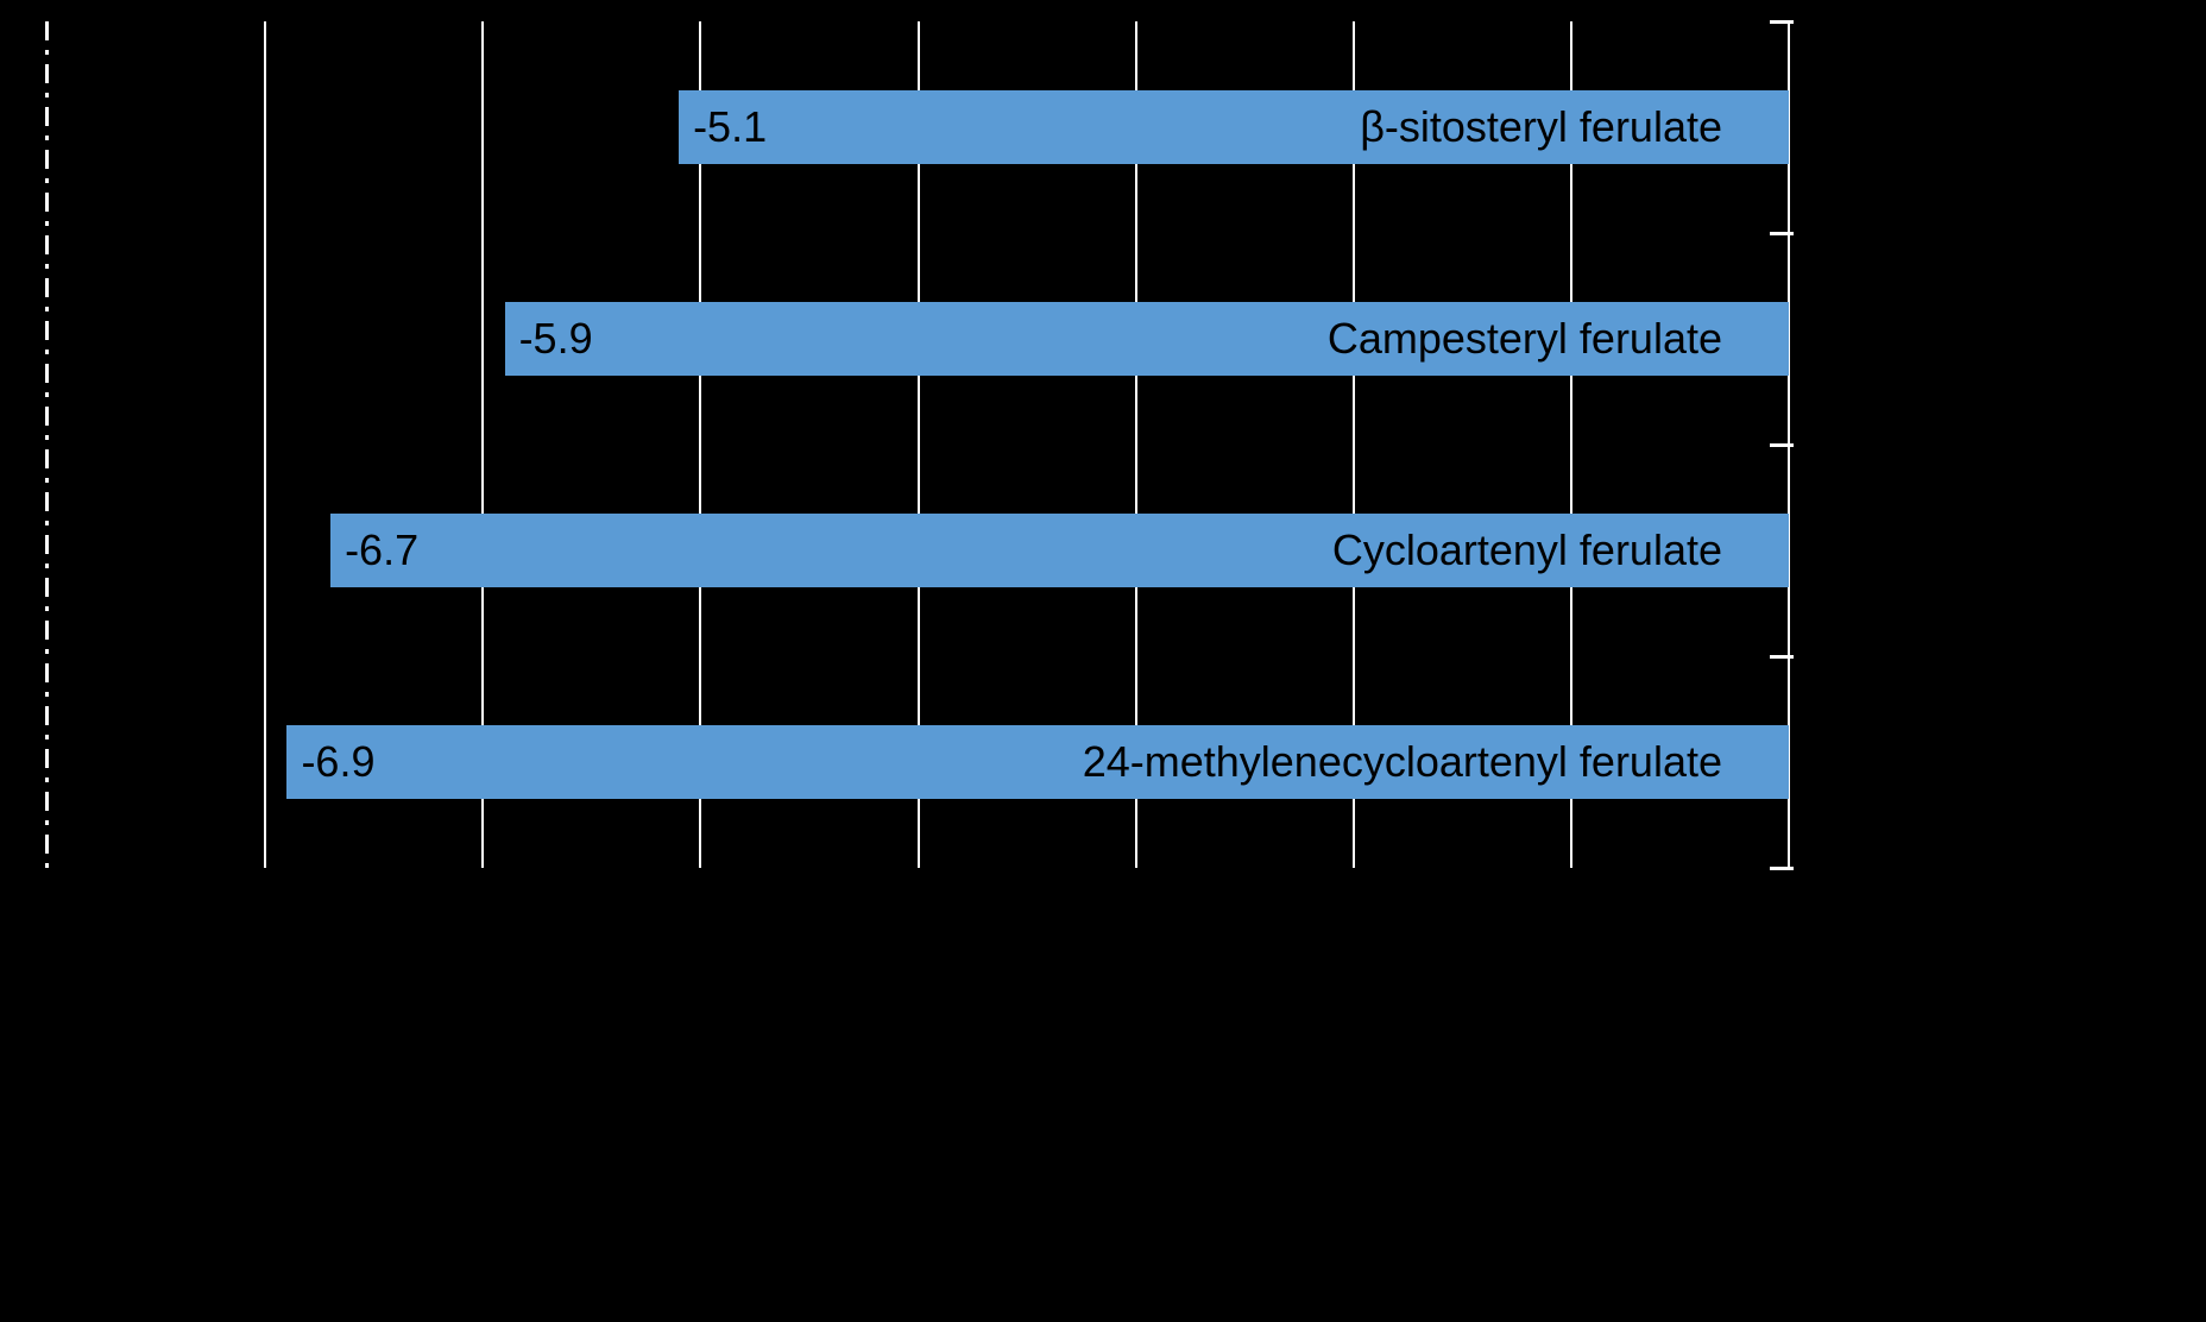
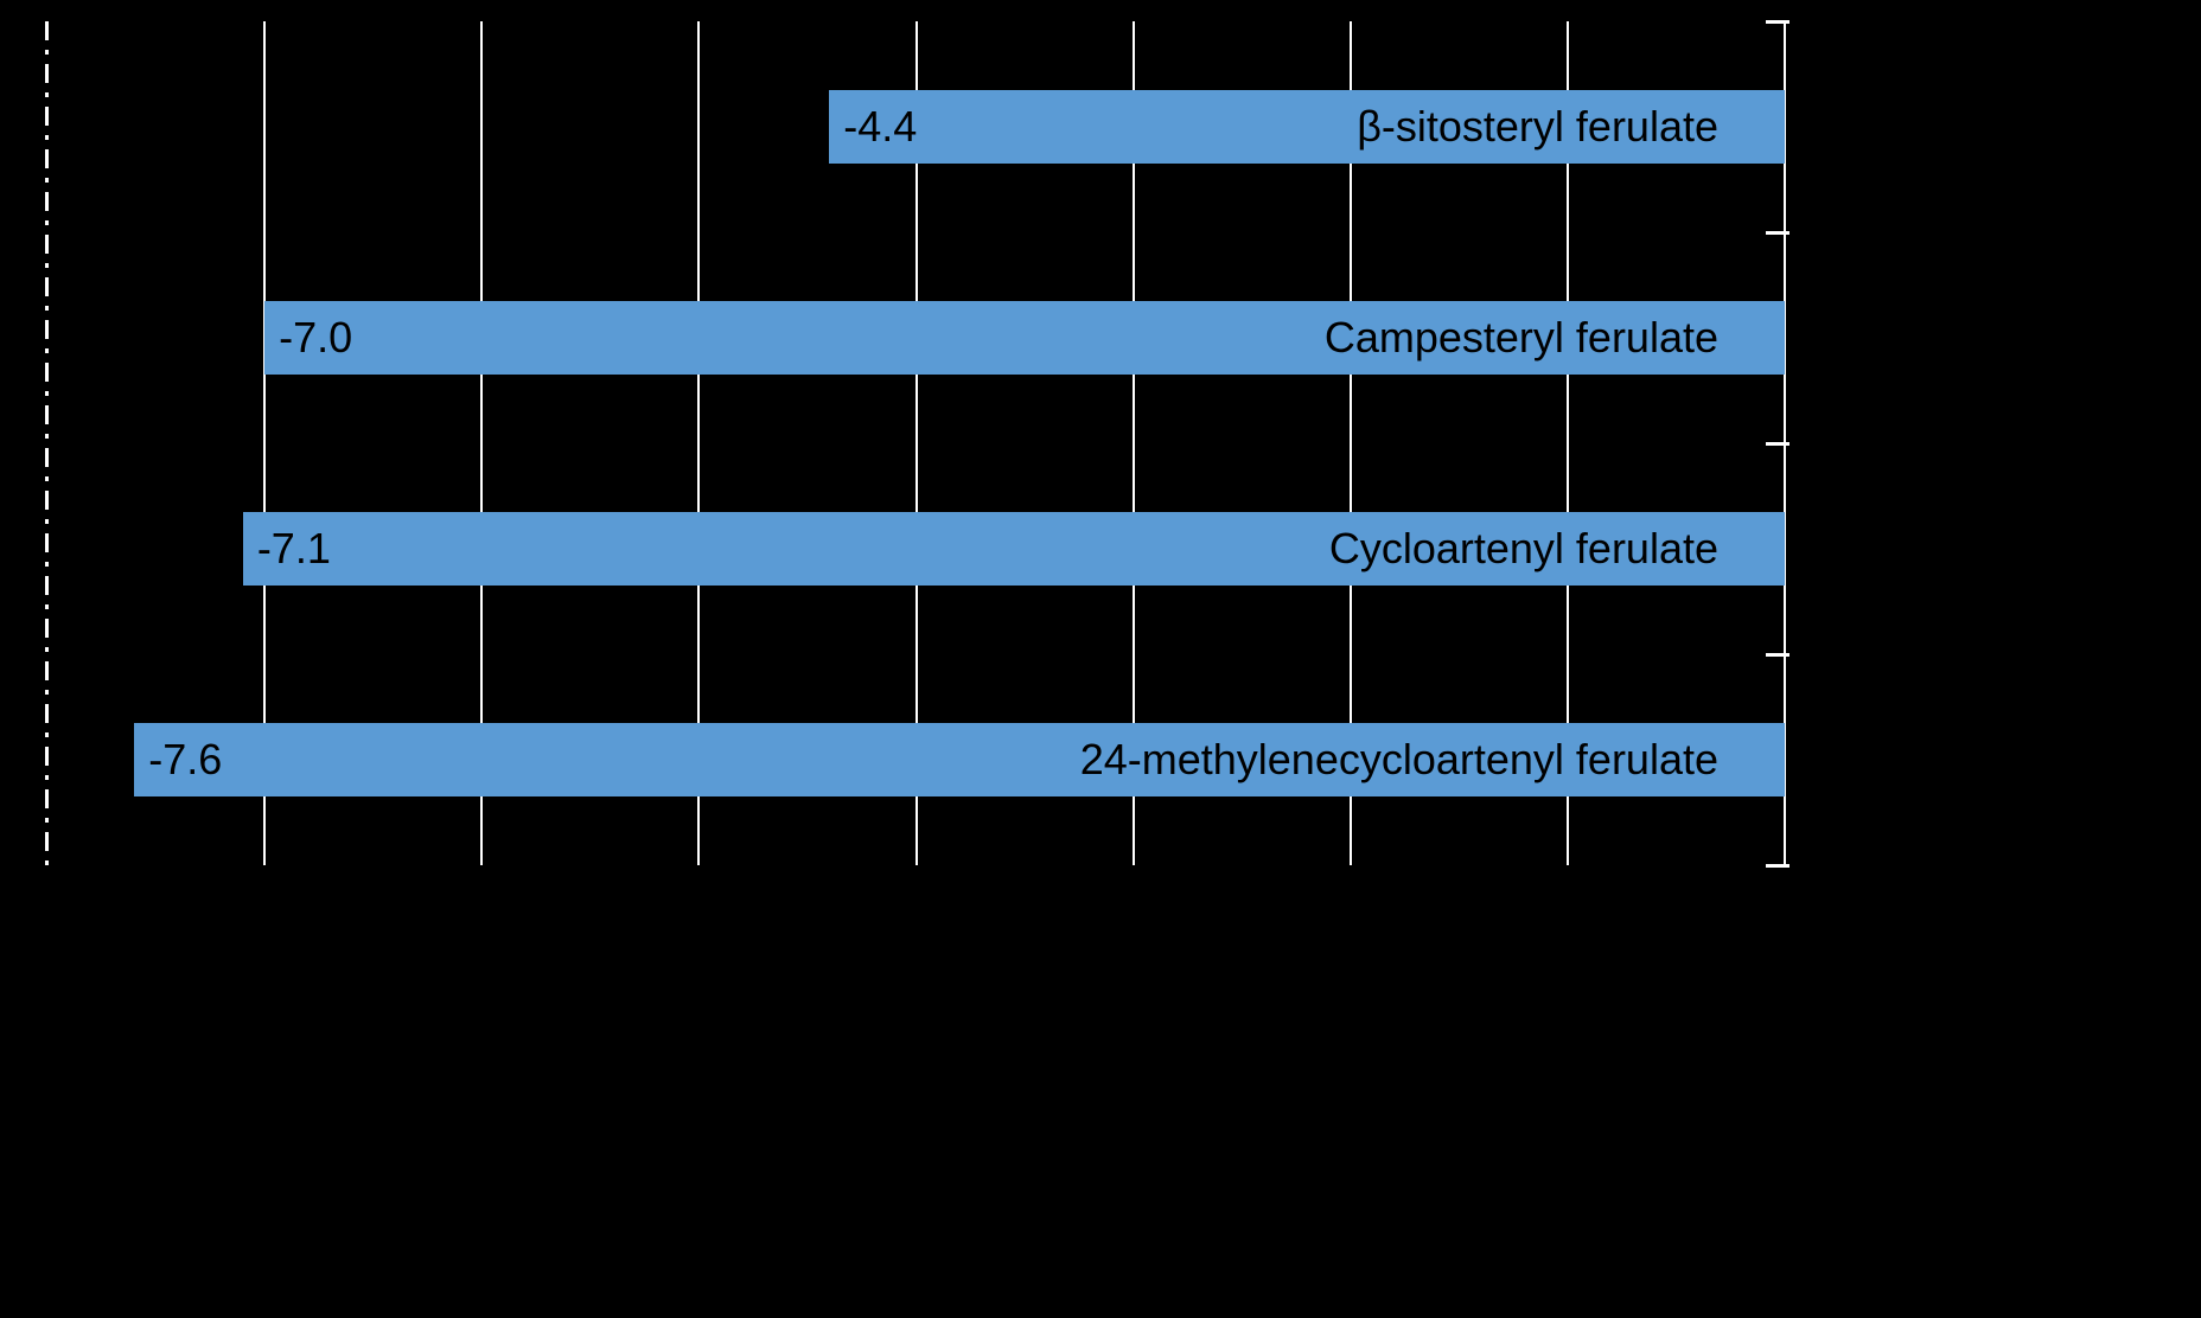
β-sitosteryl ferulate: -5.1 -> -4.4
Campesteryl ferulate: -5.9 -> -7.0
Cycloartenyl ferulate: -6.7 -> -7.1
24-methylenecycloartenyl ferulate: -6.9 -> -7.6
